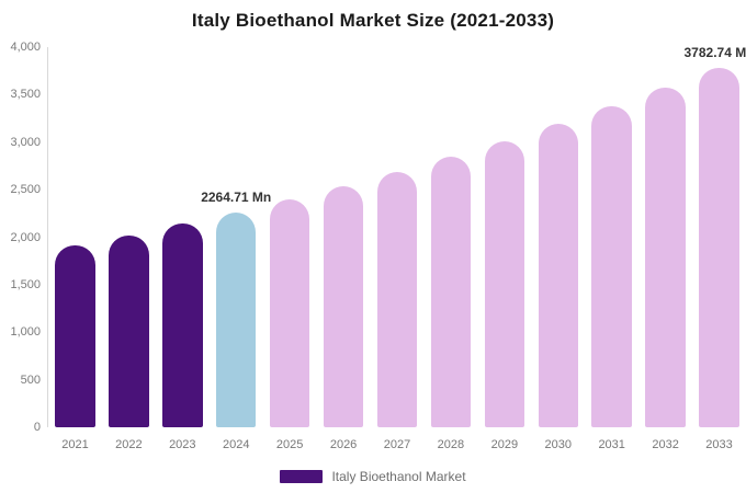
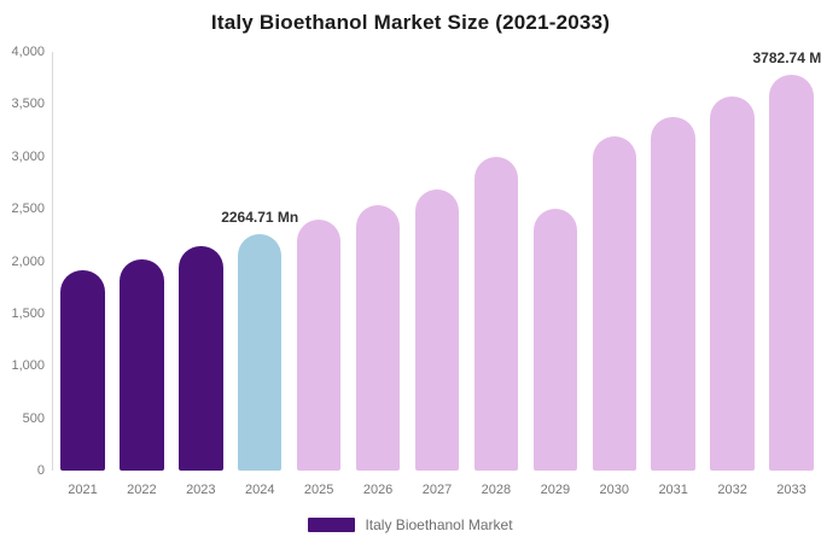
2028: 2800 -> 3000
2029: 3000 -> 2500
